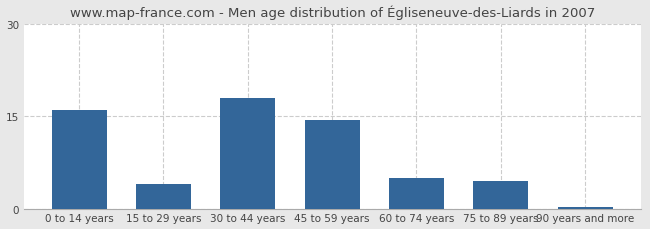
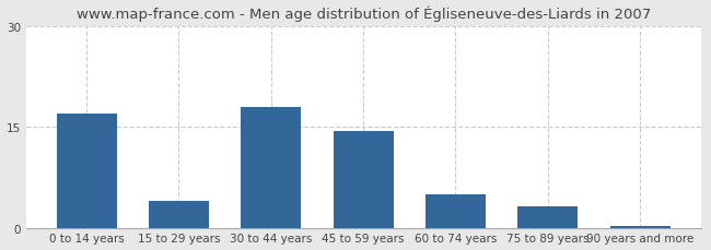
0 to 14 years: 16.0 -> 17.0
75 to 89 years: 4.5 -> 3.2
